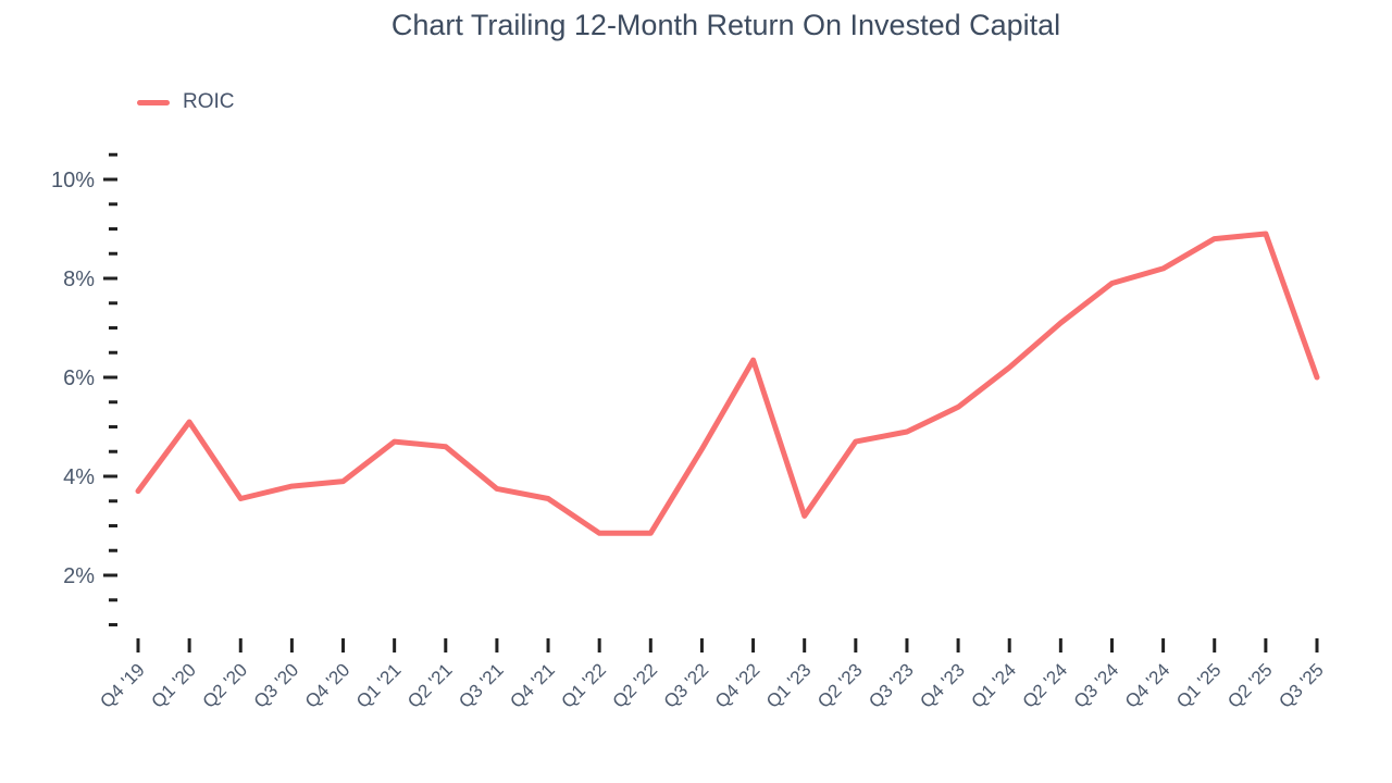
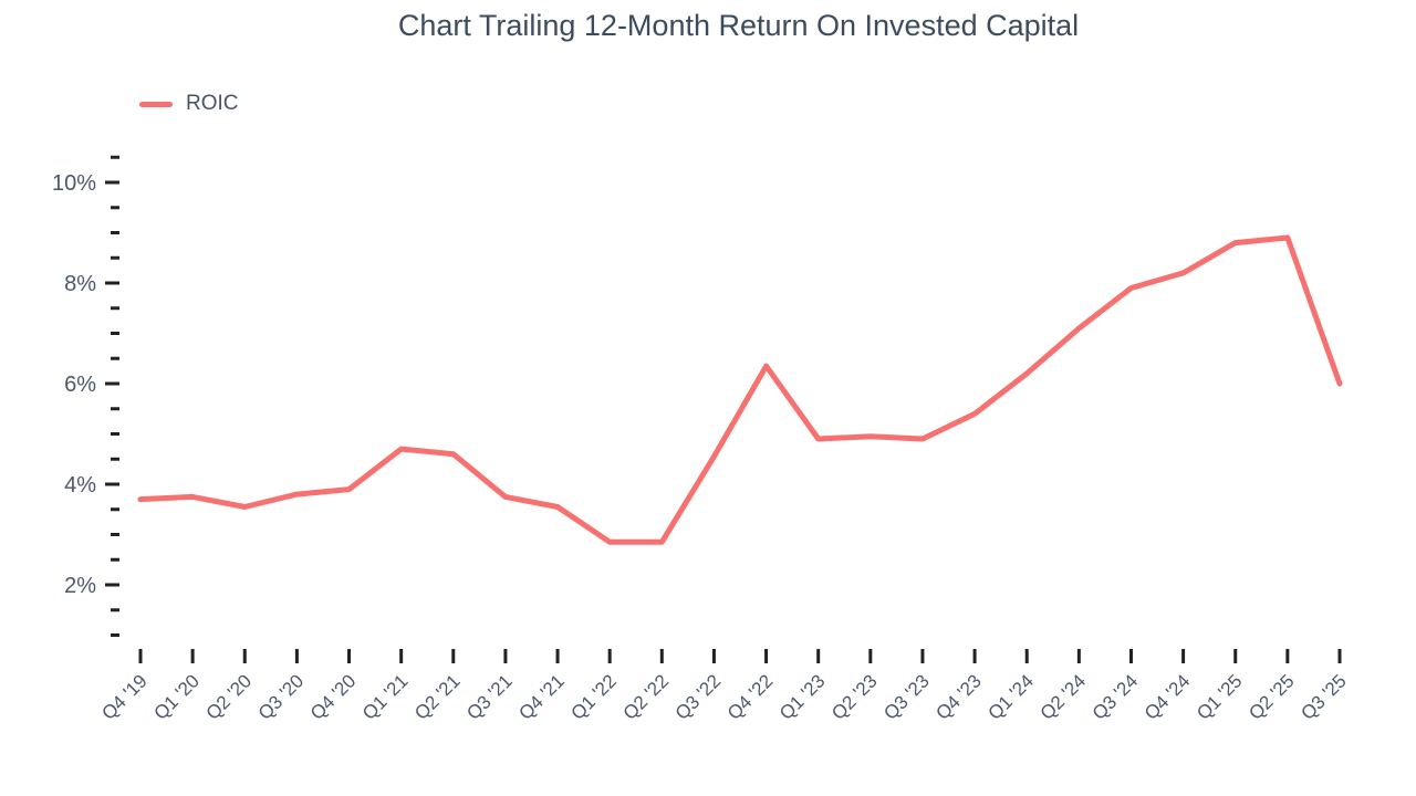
Q1 '20: 5.1% -> 3.8%
Q1 '23: 3.2% -> 4.9%
Q2 '23: 4.7% -> 5.0%
